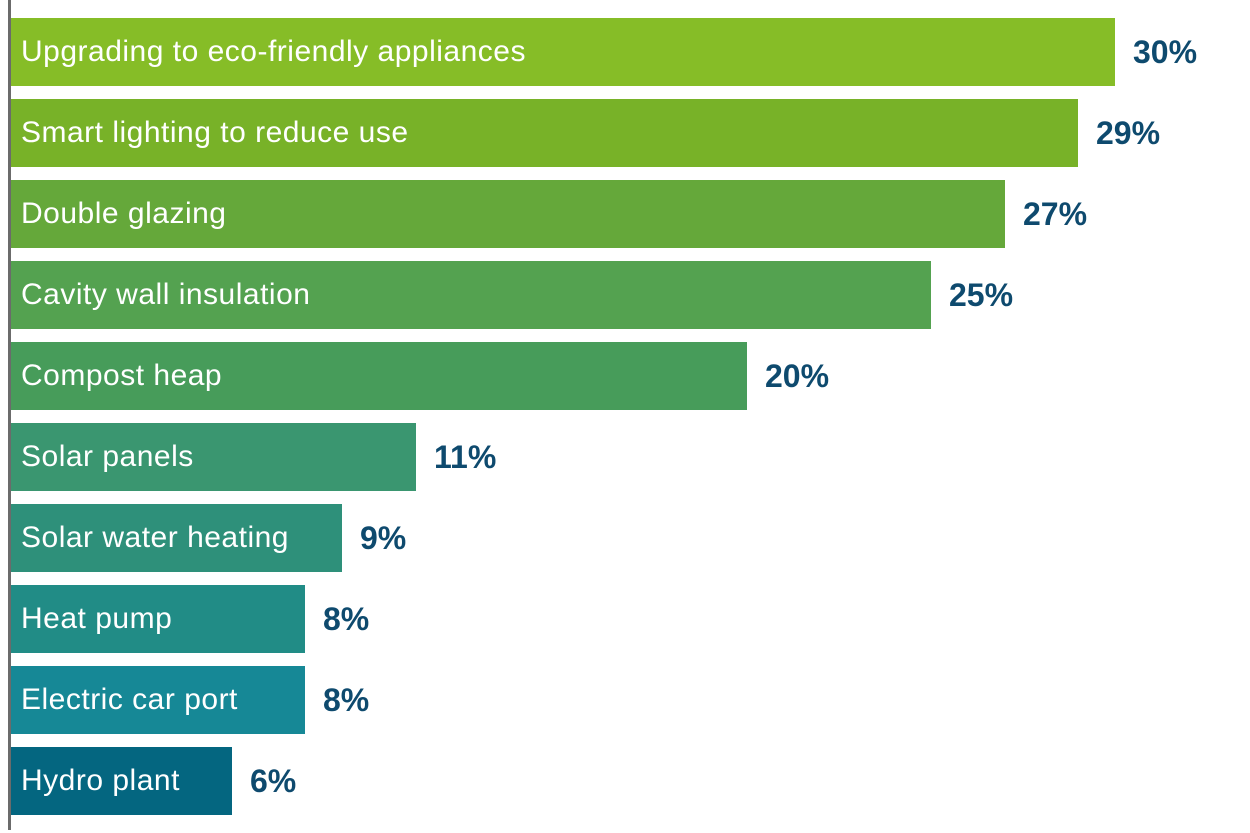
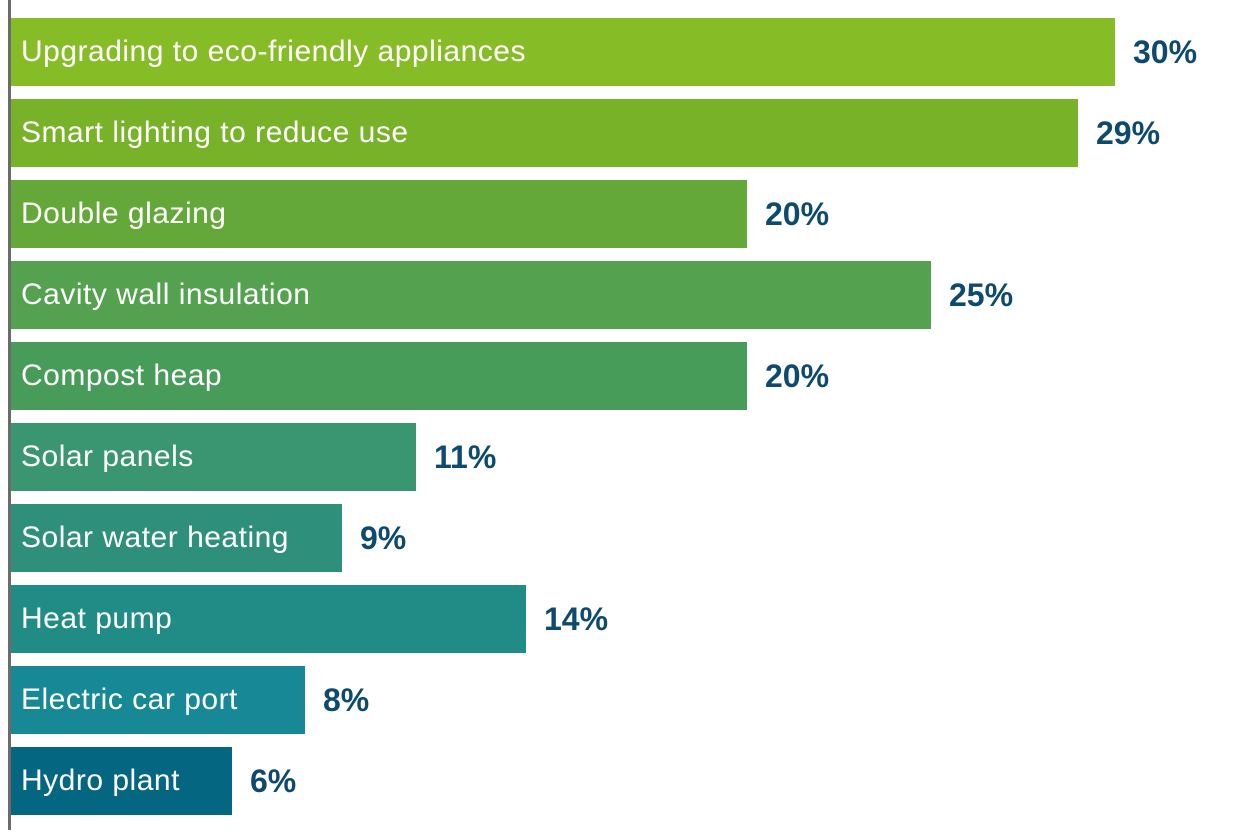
Double glazing: 27% -> 20%
Heat pump: 8% -> 14%
